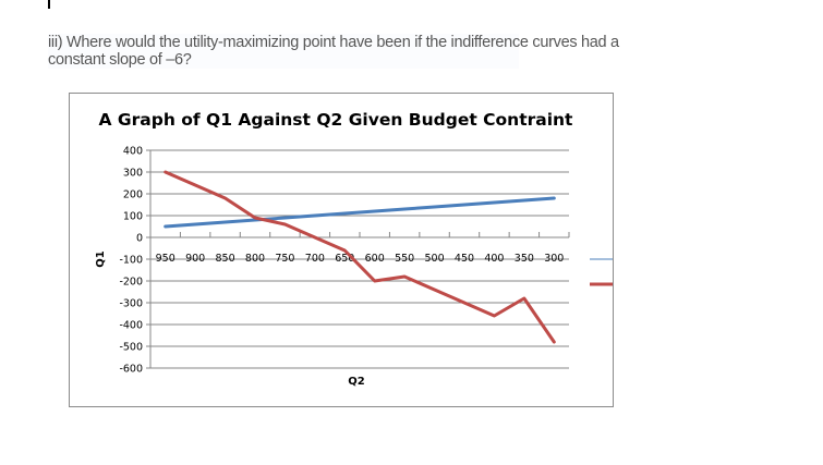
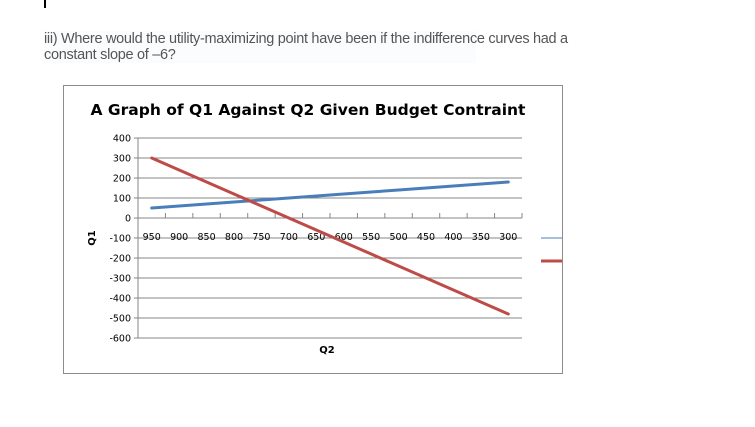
Budget contraint/800: 90 -> 120
Budget contraint/600: -200 -> -120
Budget contraint/350: -280 -> -420
